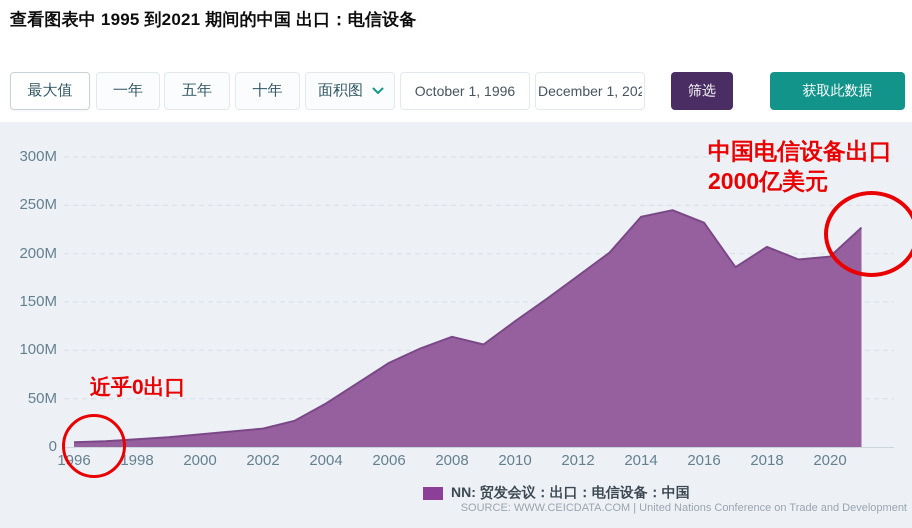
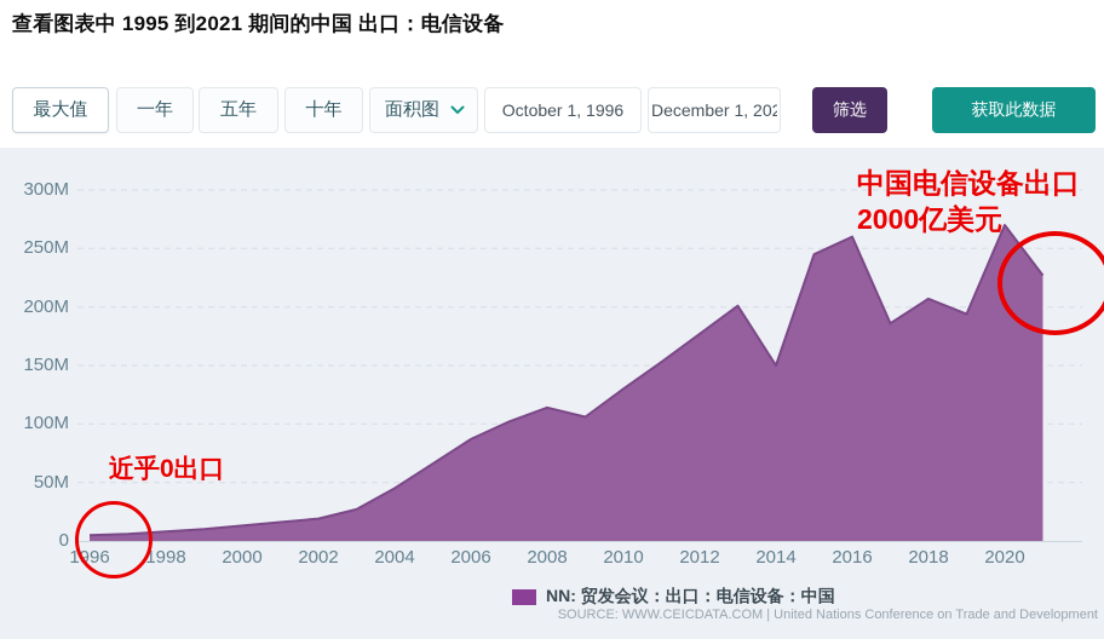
2014: 240M -> 150M
2016: 230M -> 260M
2020: 200M -> 270M
